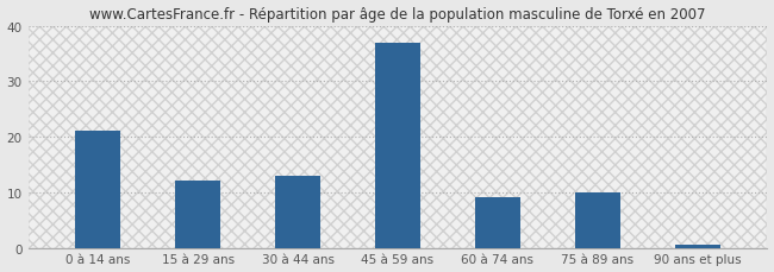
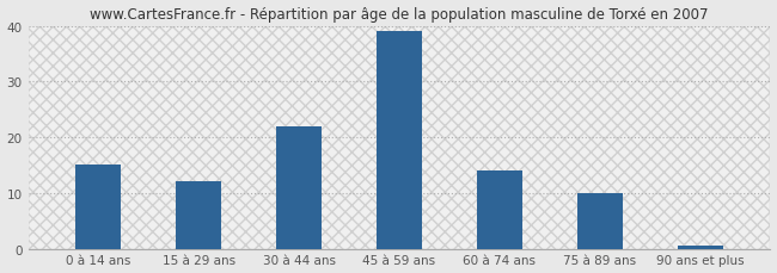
0 à 14 ans: 21.0 -> 15.0
30 à 44 ans: 13.0 -> 22.0
45 à 59 ans: 37.0 -> 39.0
60 à 74 ans: 9.0 -> 14.0
